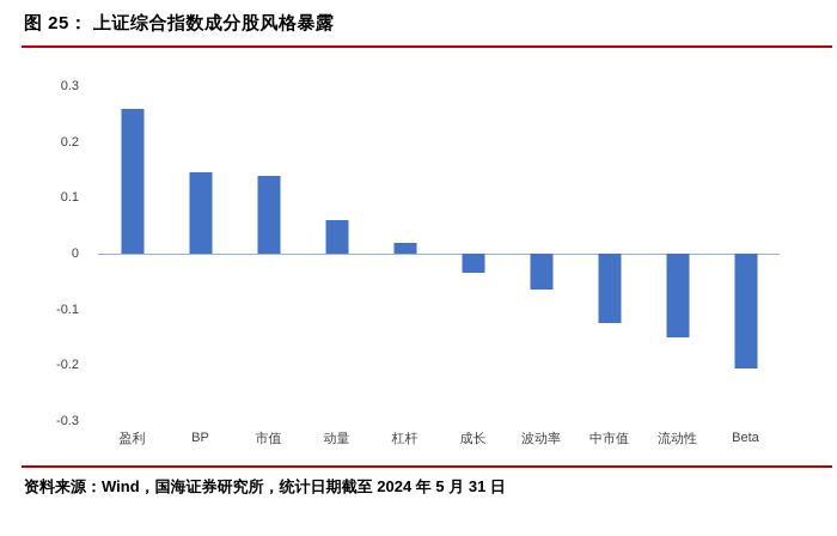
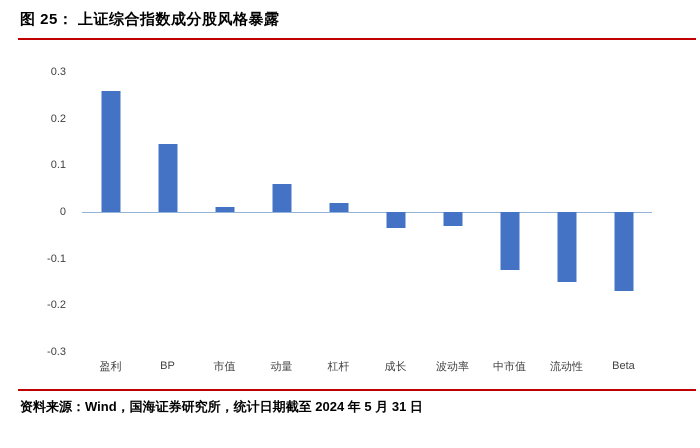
市值: 0.14 -> 0.01
波动率: -0.07 -> -0.03
Beta: -0.20 -> -0.17
